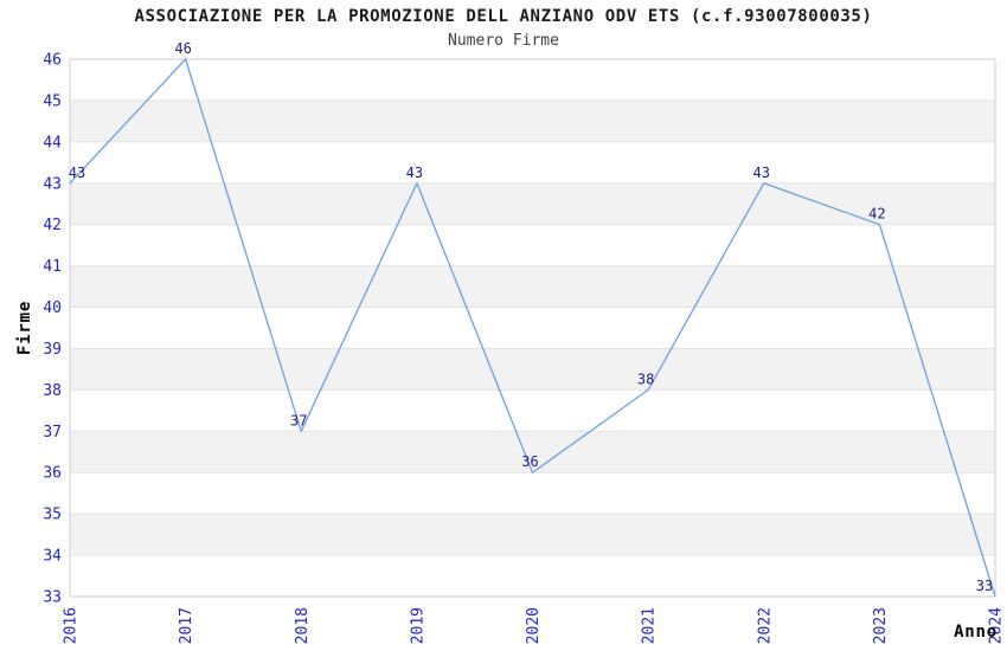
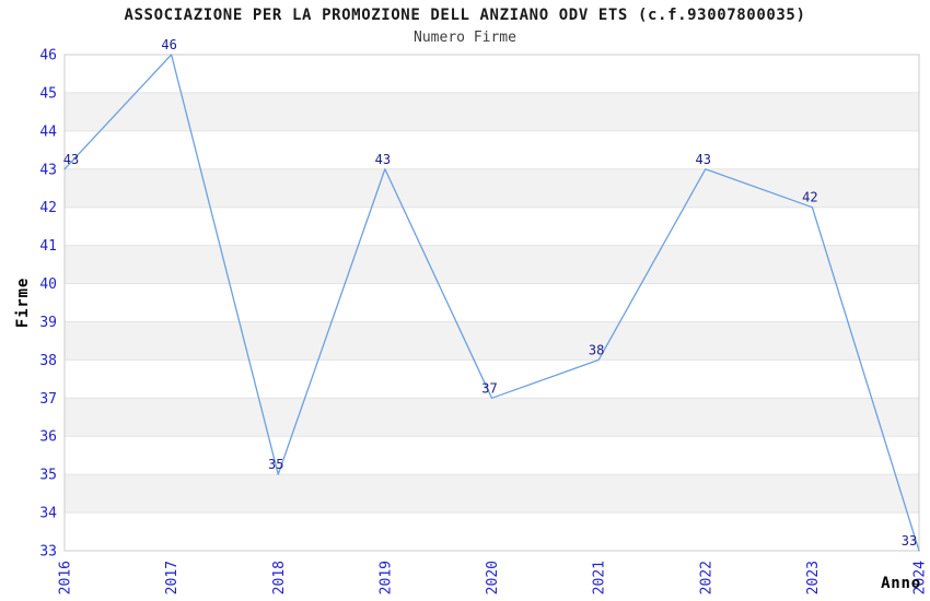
2018: 37 -> 35
2020: 36 -> 37
